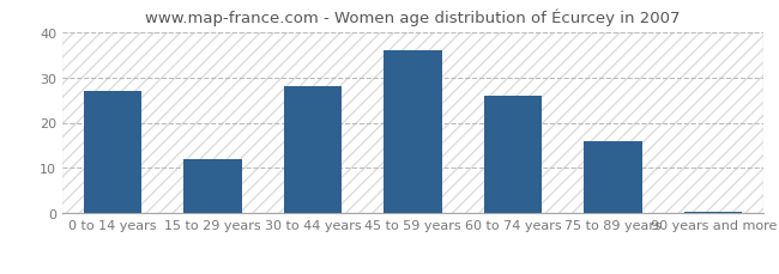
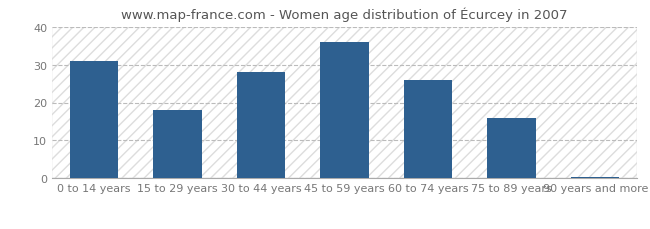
0 to 14 years: 27.0 -> 31.0
15 to 29 years: 12.0 -> 18.0
